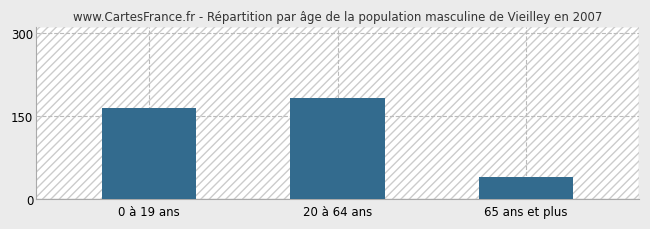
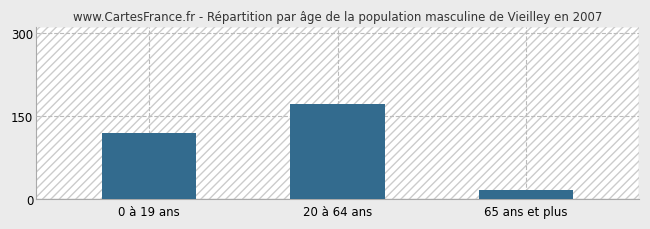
0 à 19 ans: 164 -> 120
20 à 64 ans: 182 -> 172
65 ans et plus: 40 -> 17
